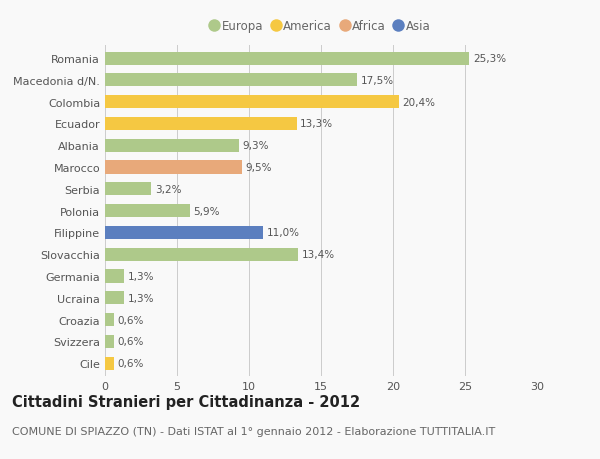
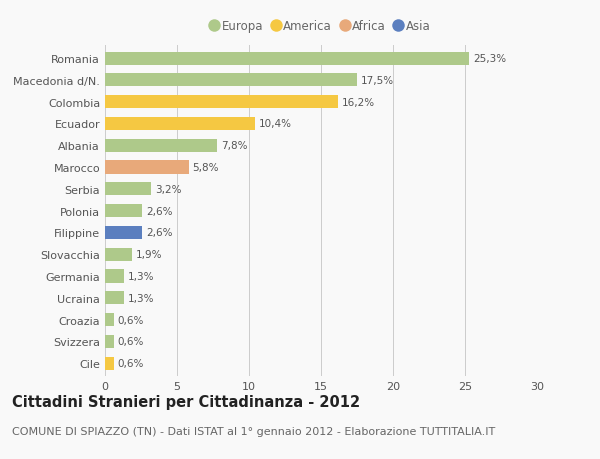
Colombia: 20,4% -> 16,2%
Ecuador: 13,3% -> 10,4%
Albania: 9,3% -> 7,8%
Marocco: 9,5% -> 5,8%
Polonia: 5,9% -> 2,6%
Filippine: 11,0% -> 2,6%
Slovacchia: 13,4% -> 1,9%
